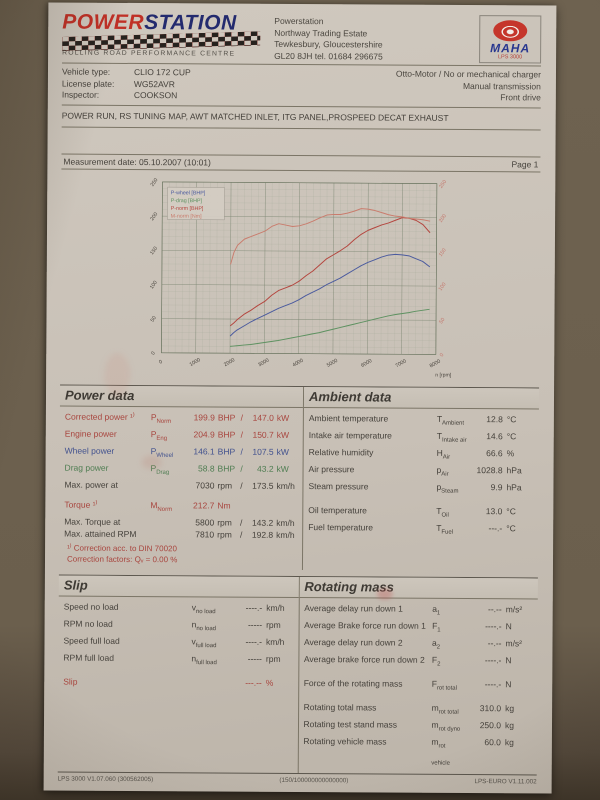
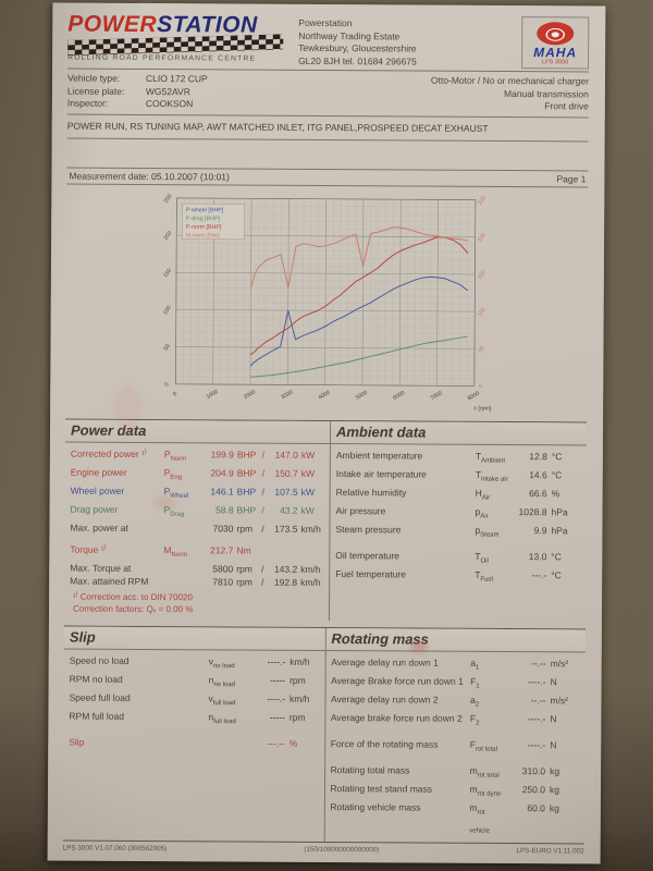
P-wheel [BHP]/3000: 60 -> 100
M-norm [Nm]/3000: 180 -> 130
M-norm [Nm]/5000: 200 -> 160
